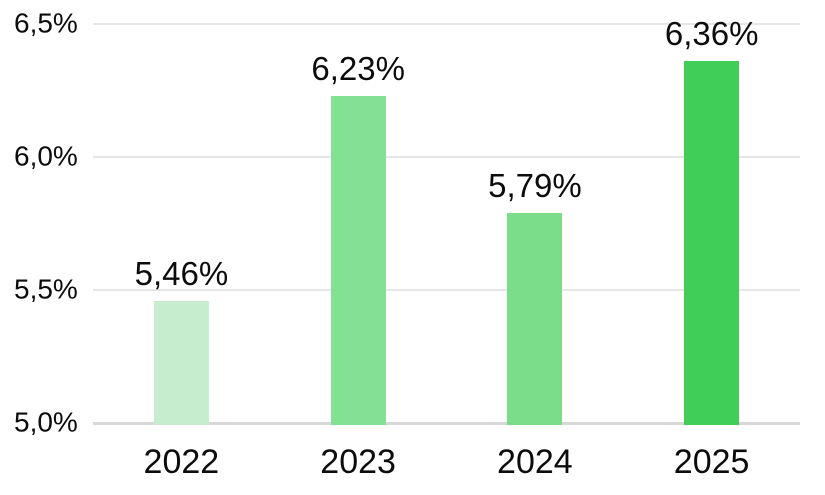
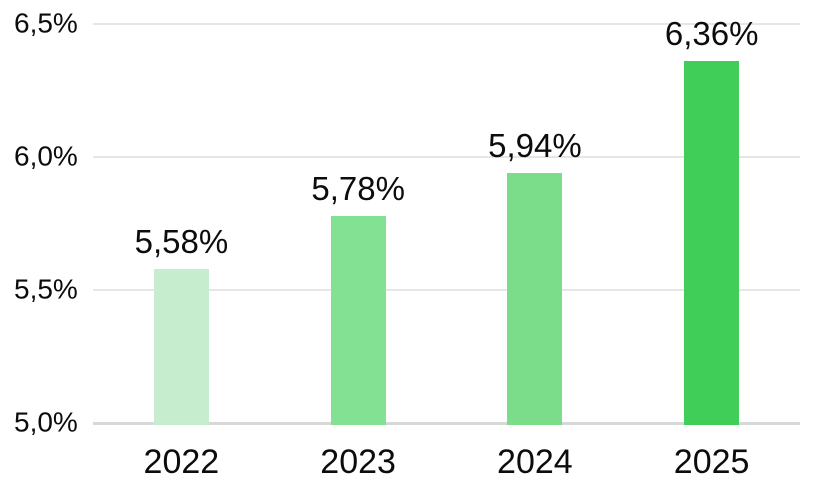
2022: 5,46% -> 5,58%
2023: 6,23% -> 5,78%
2024: 5,79% -> 5,94%
